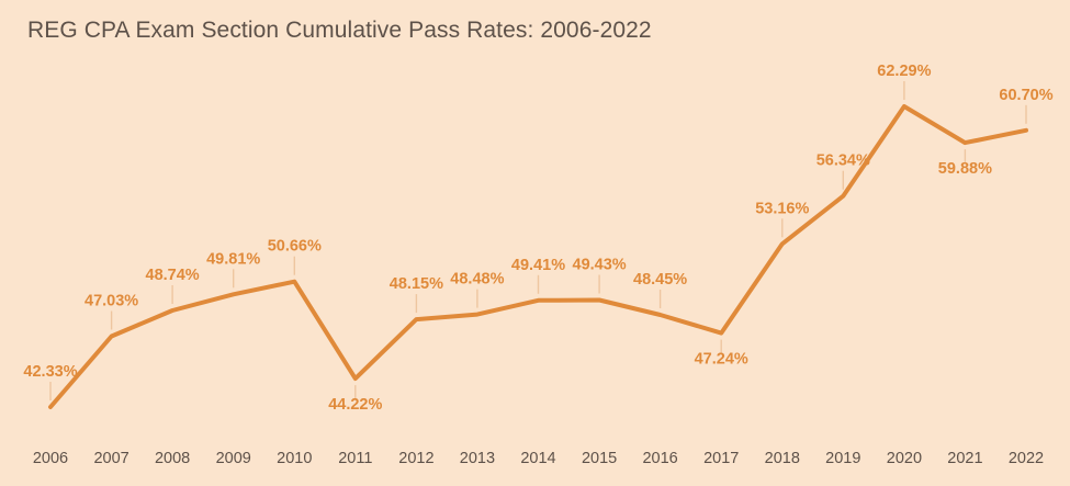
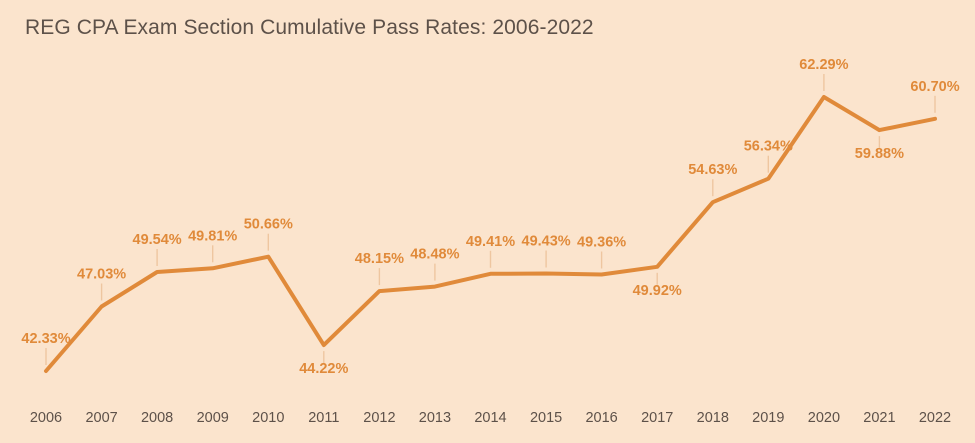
2008: 48.74% -> 49.54%
2016: 48.45% -> 49.36%
2017: 47.24% -> 49.92%
2018: 53.16% -> 54.63%
